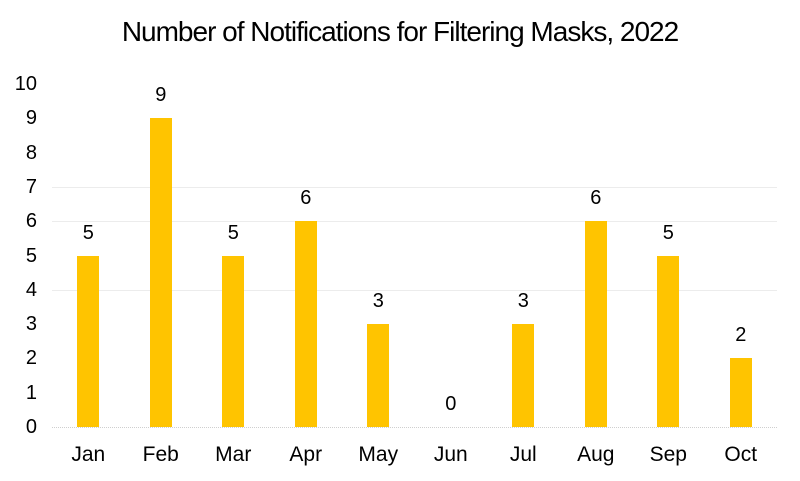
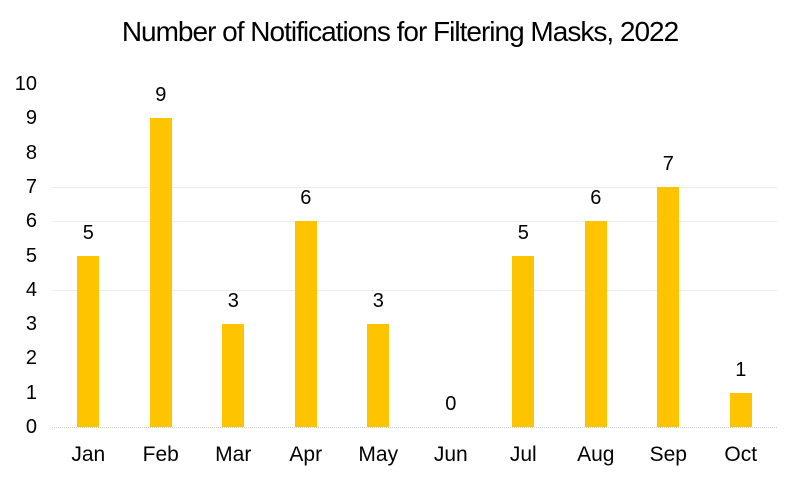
Mar: 5 -> 3
Jul: 3 -> 5
Sep: 5 -> 7
Oct: 2 -> 1
